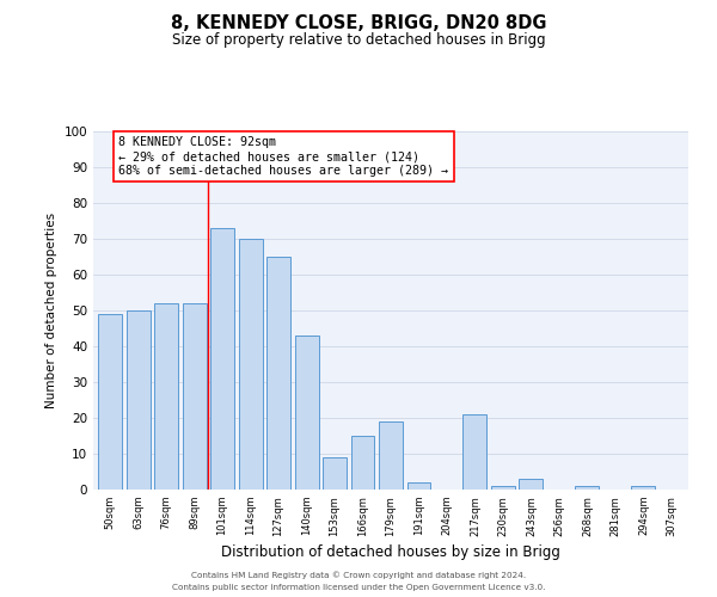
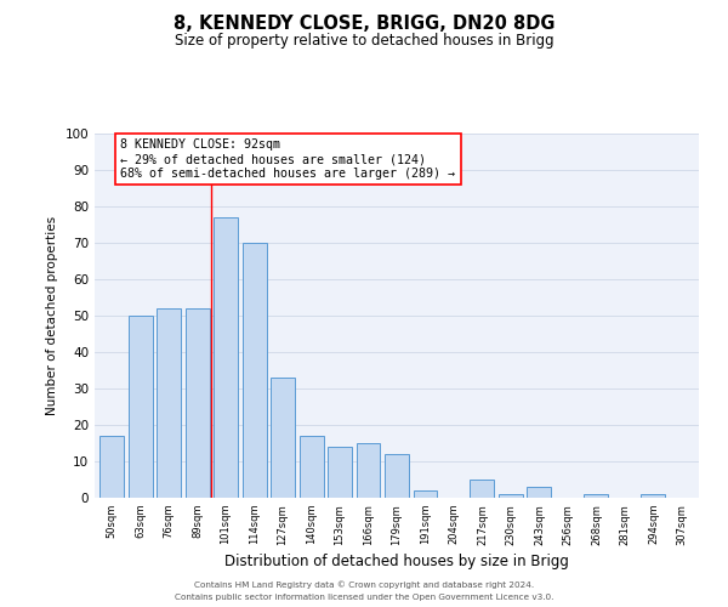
50sqm: 49 -> 17
101sqm: 73 -> 77
127sqm: 65 -> 33
140sqm: 43 -> 17
153sqm: 9 -> 14
179sqm: 19 -> 12
217sqm: 21 -> 5
